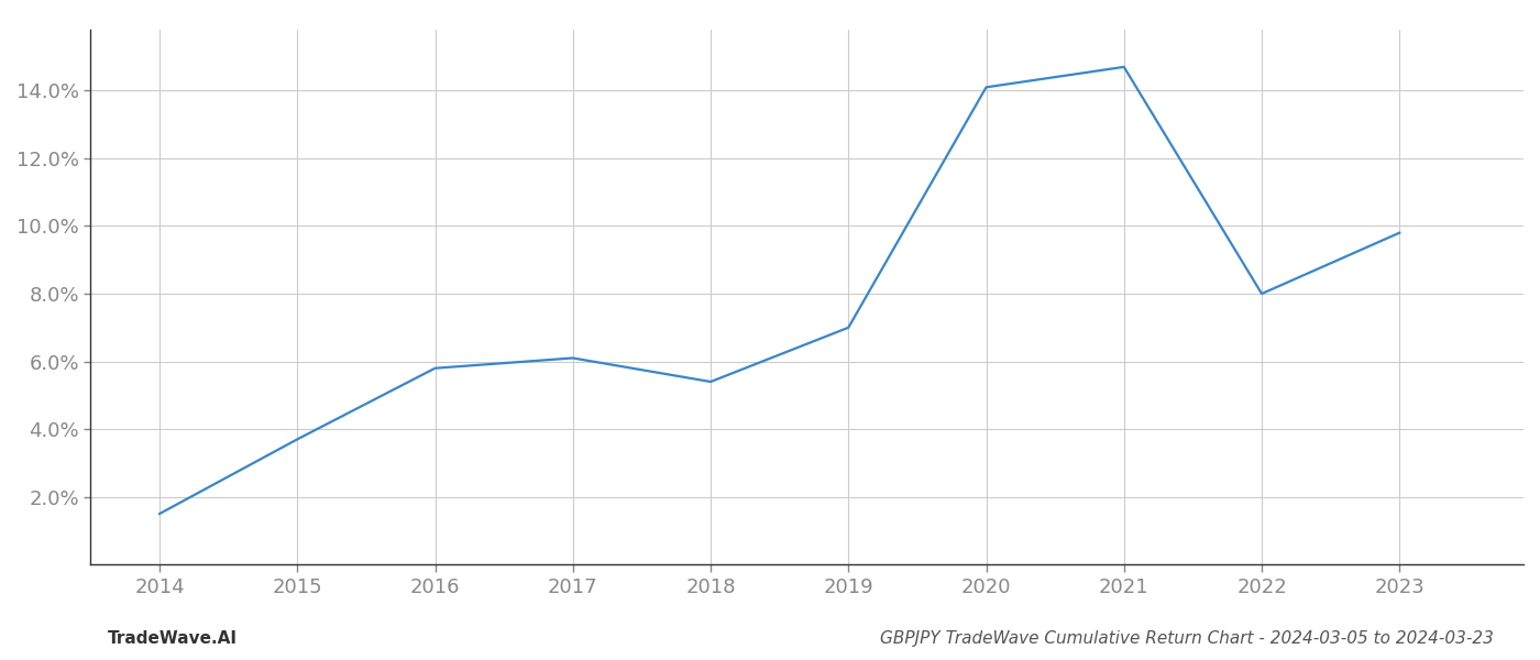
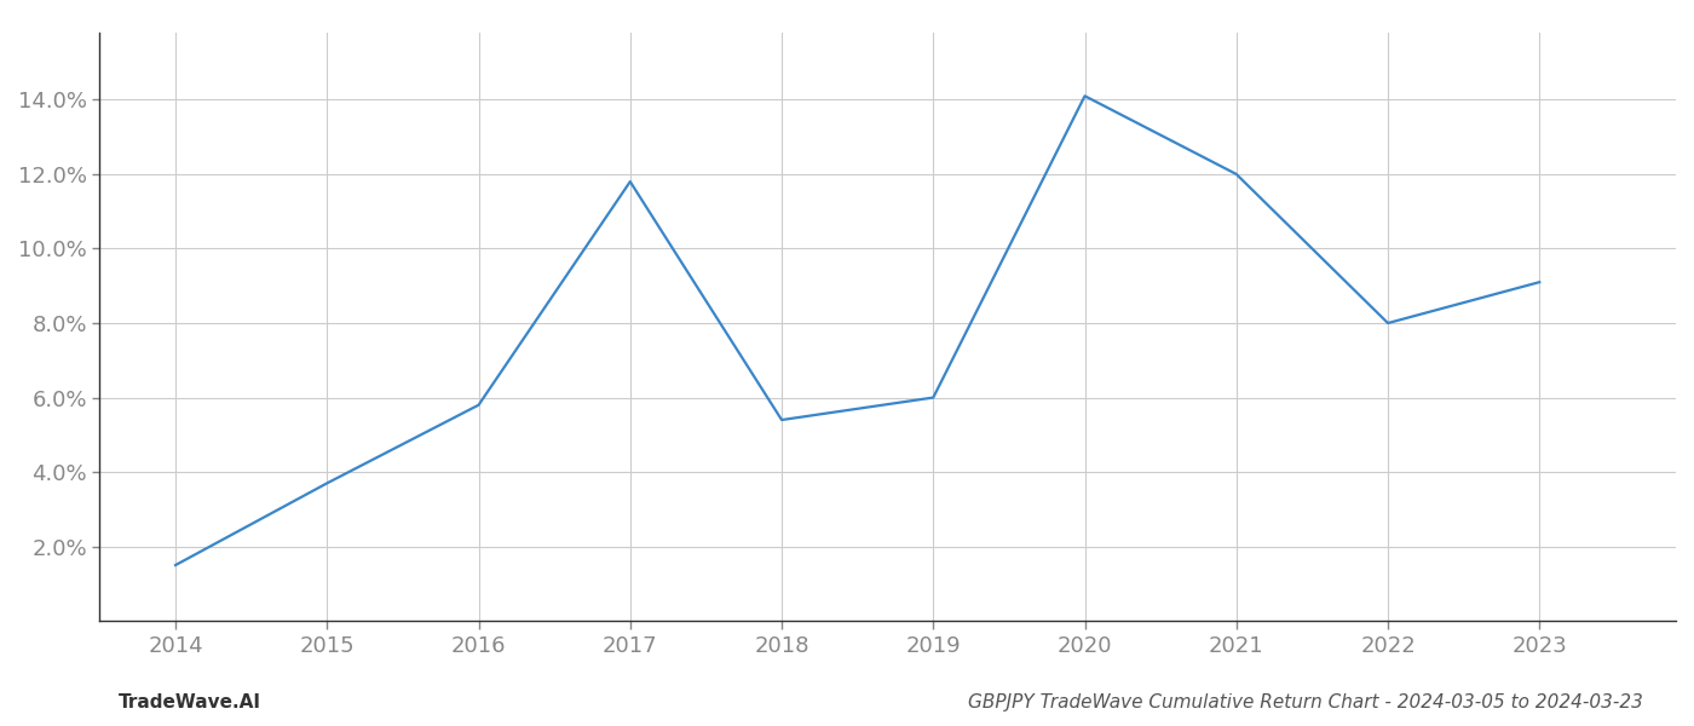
2017: 6.1% -> 11.8%
2019: 7.0% -> 6.0%
2021: 14.7% -> 12.0%
2023: 9.8% -> 9.1%
